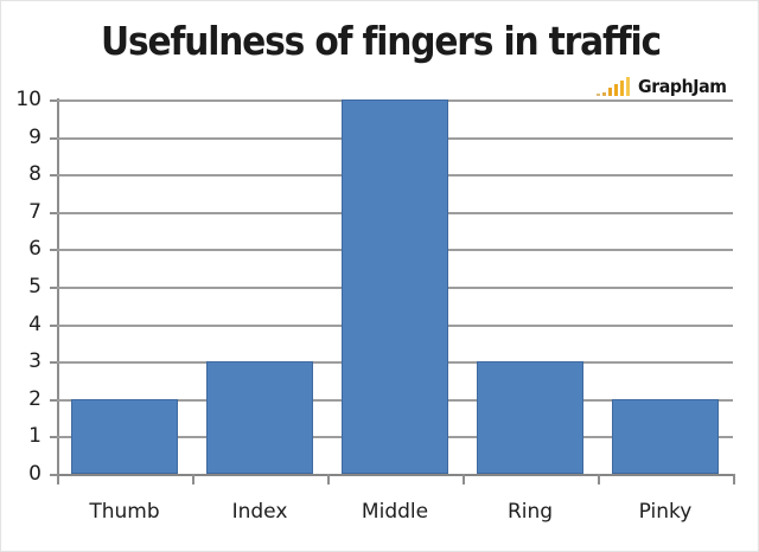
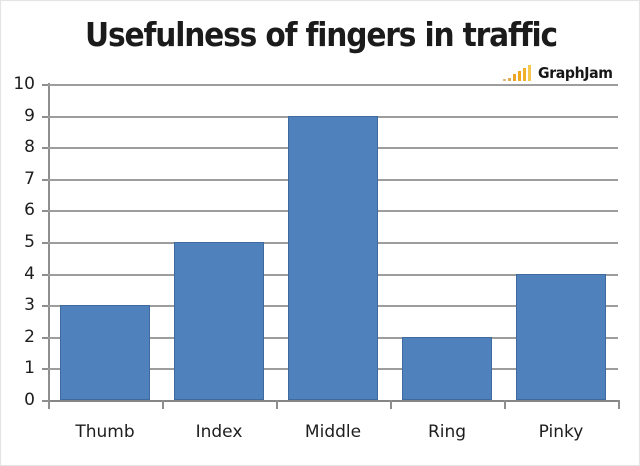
Thumb: 2 -> 3
Index: 3 -> 5
Middle: 10 -> 9
Ring: 3 -> 2
Pinky: 2 -> 4
